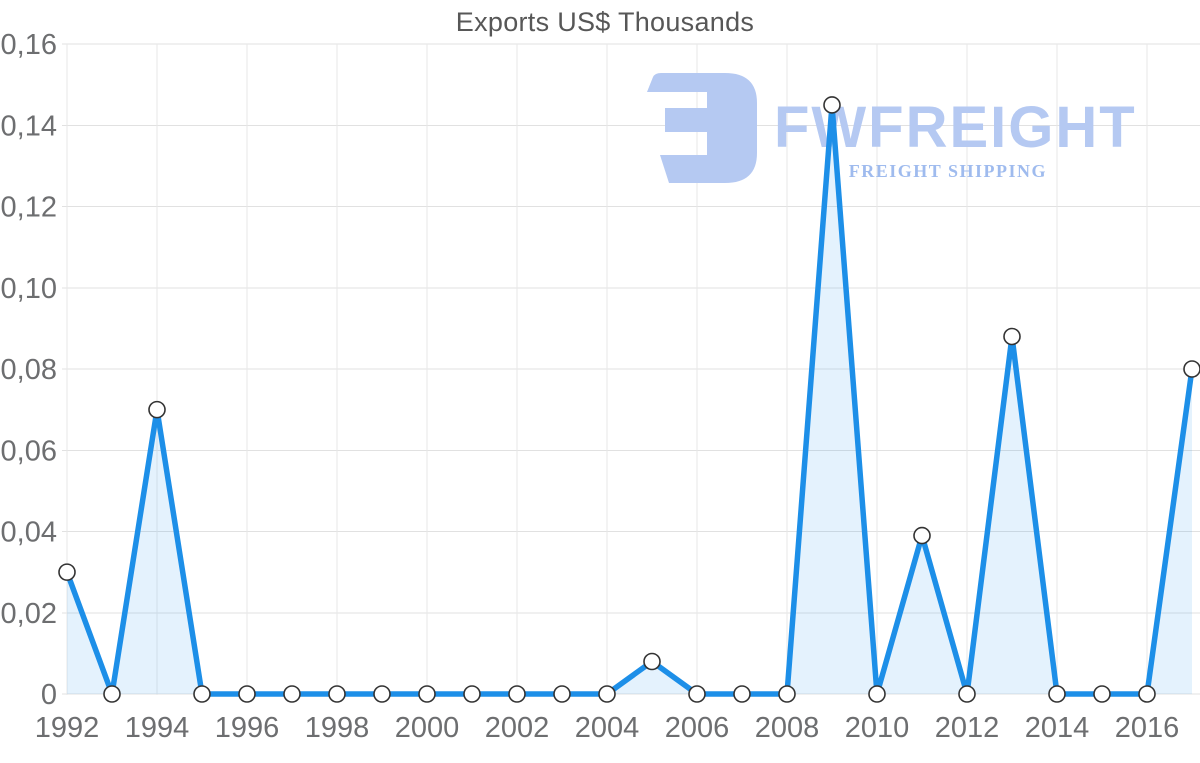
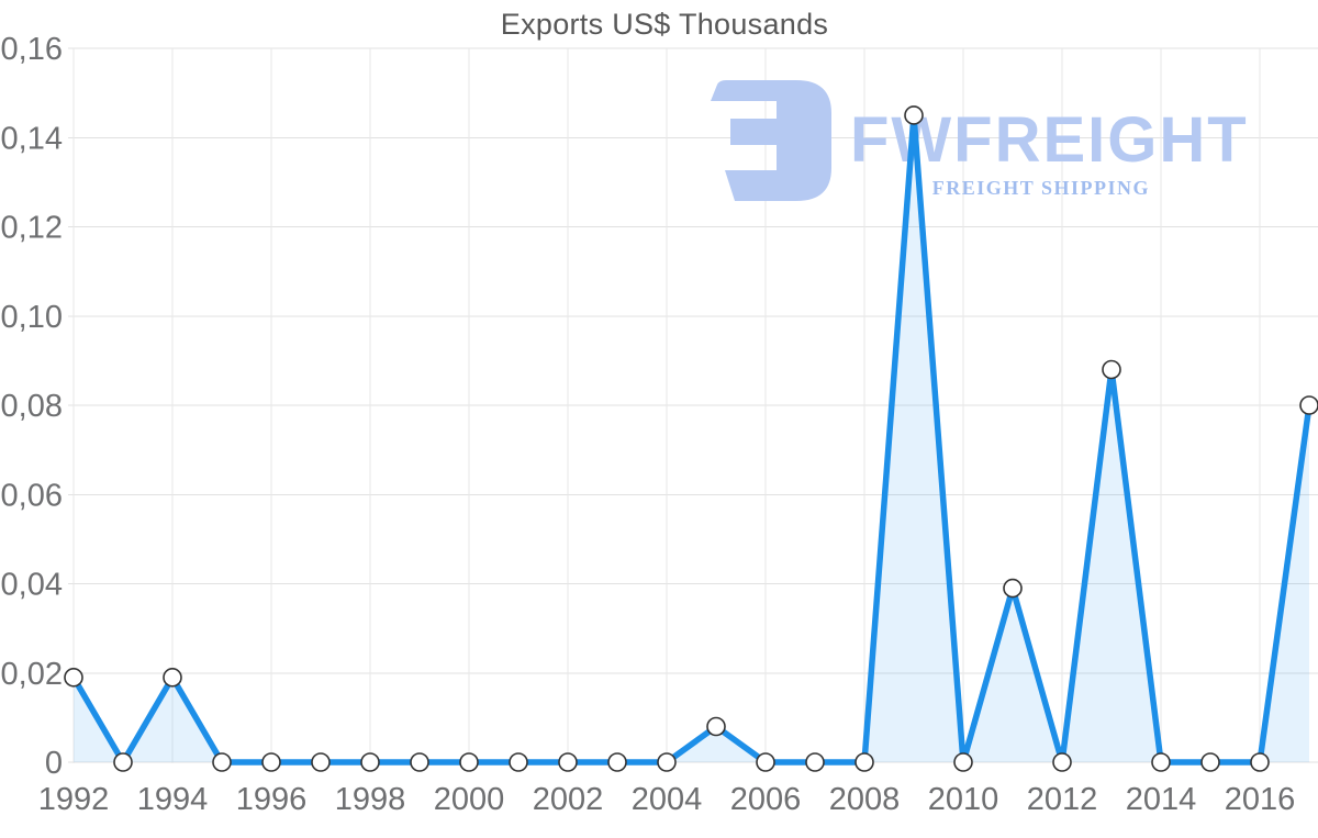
1992: 0,03 -> 0,02
1994: 0,07 -> 0,02
